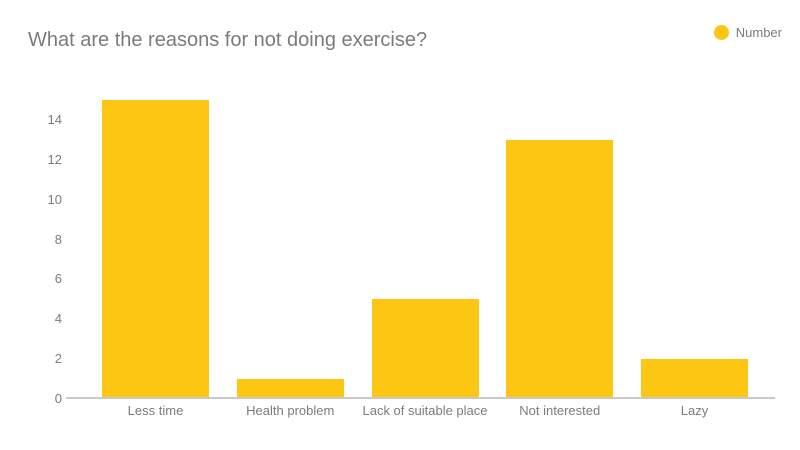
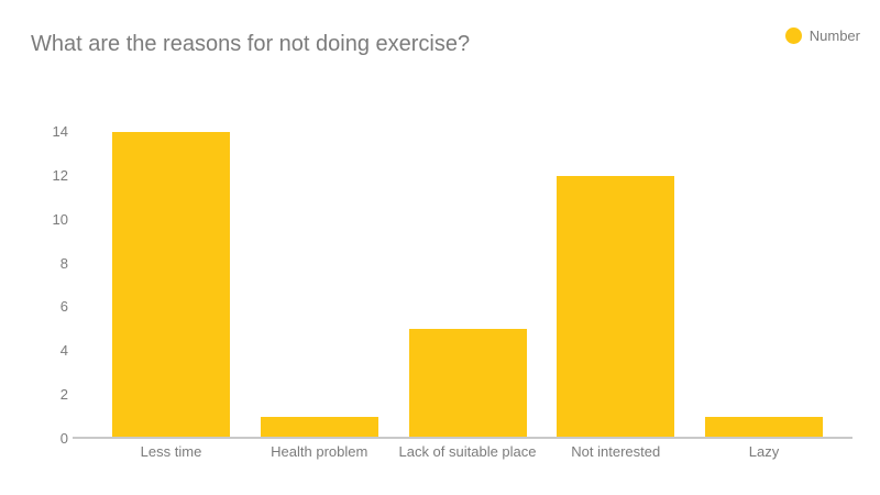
Less time: 15 -> 14
Not interested: 13 -> 12
Lazy: 2 -> 1
